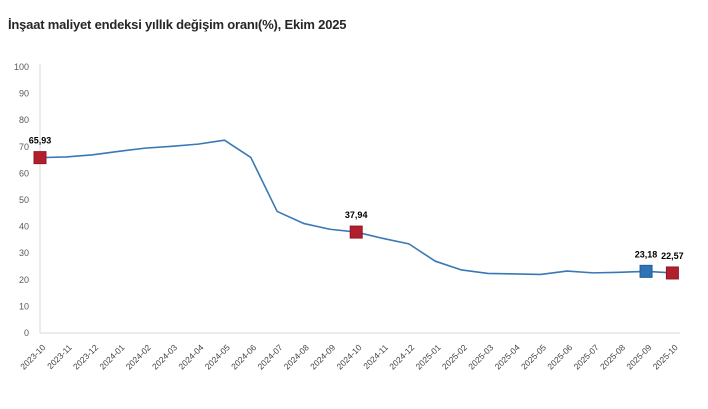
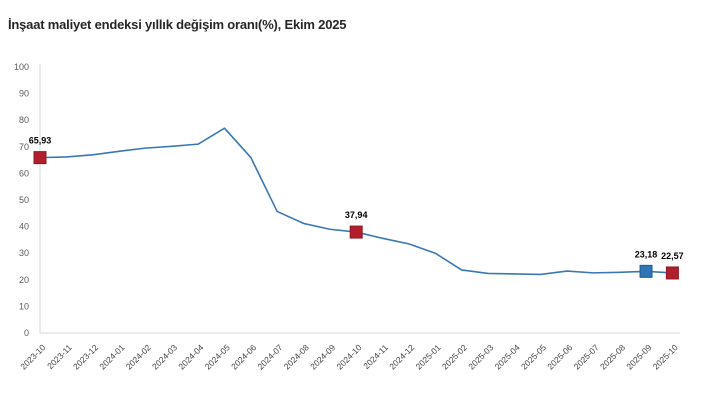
2024-05: 72 -> 77
2025-01: 27 -> 30
